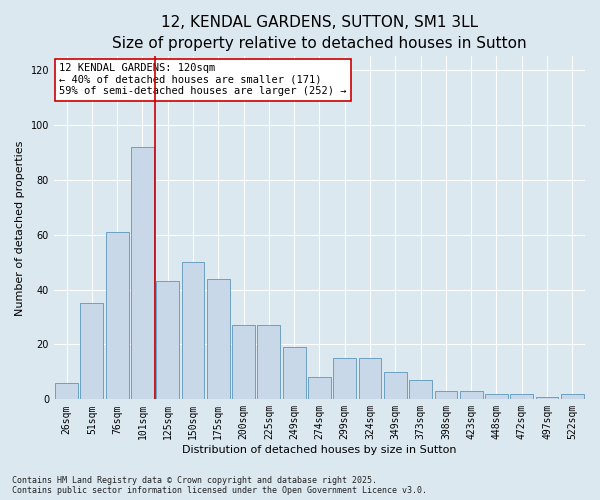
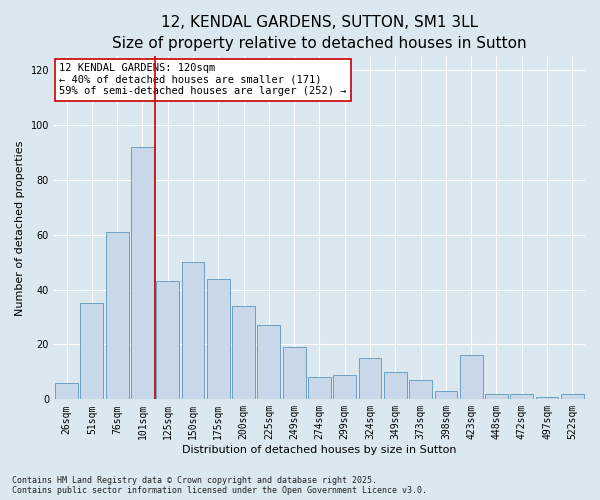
200sqm: 27 -> 34
299sqm: 15 -> 9
423sqm: 3 -> 16
